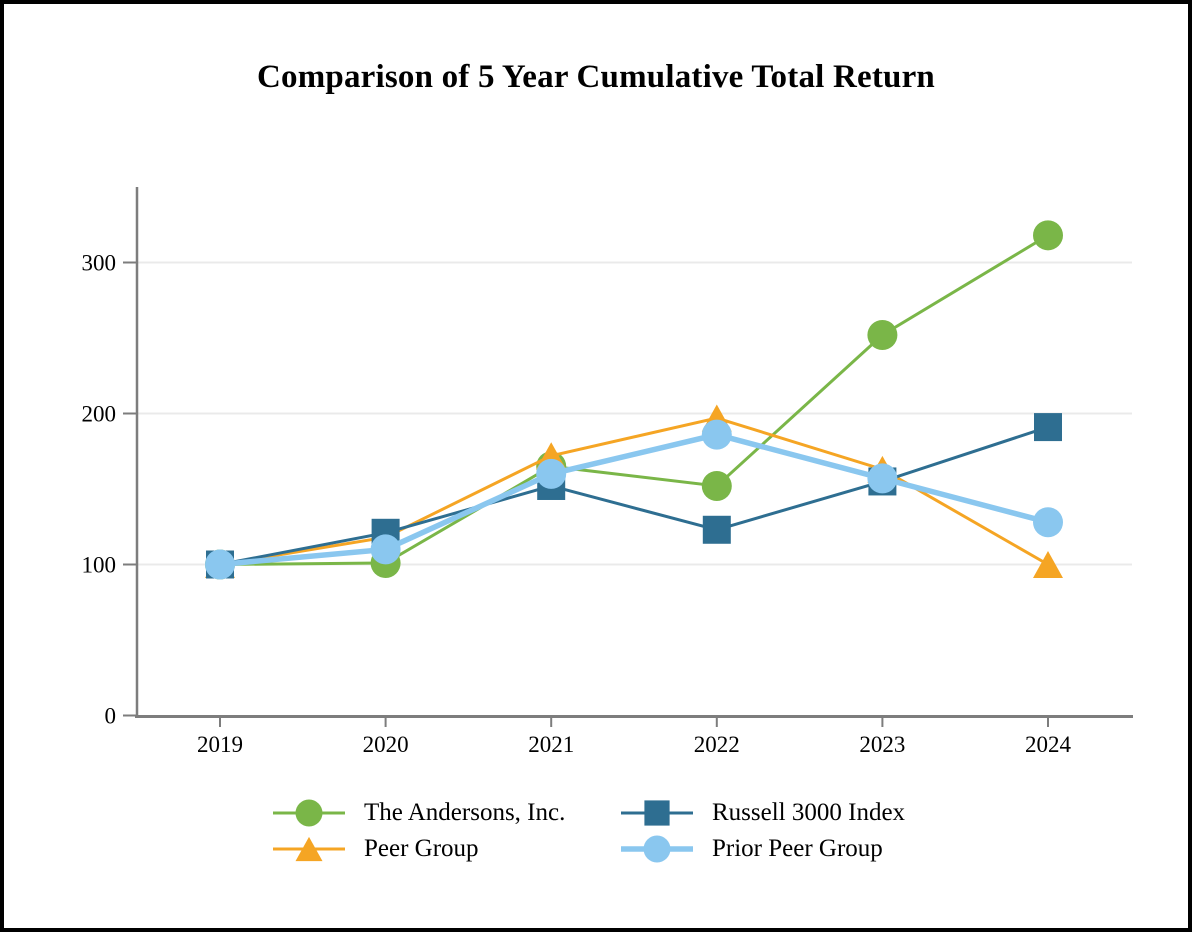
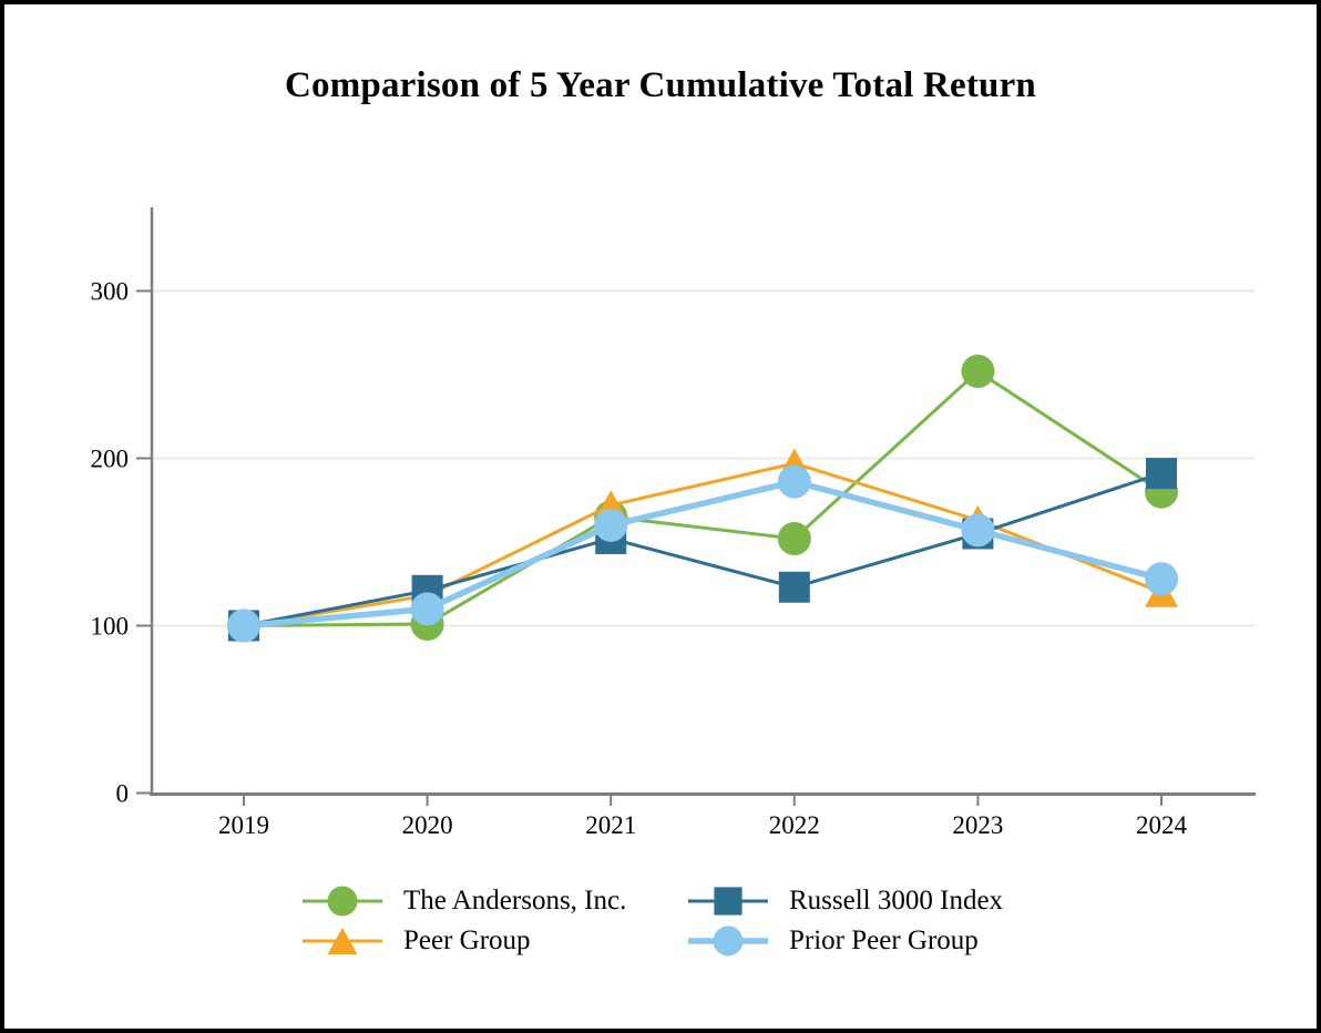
The Andersons, Inc./2024: 318 -> 180
Peer Group/2024: 100 -> 120
